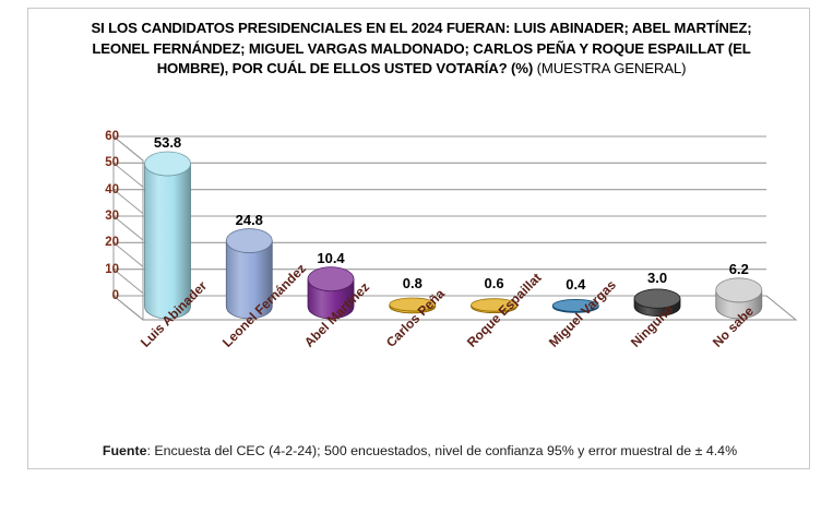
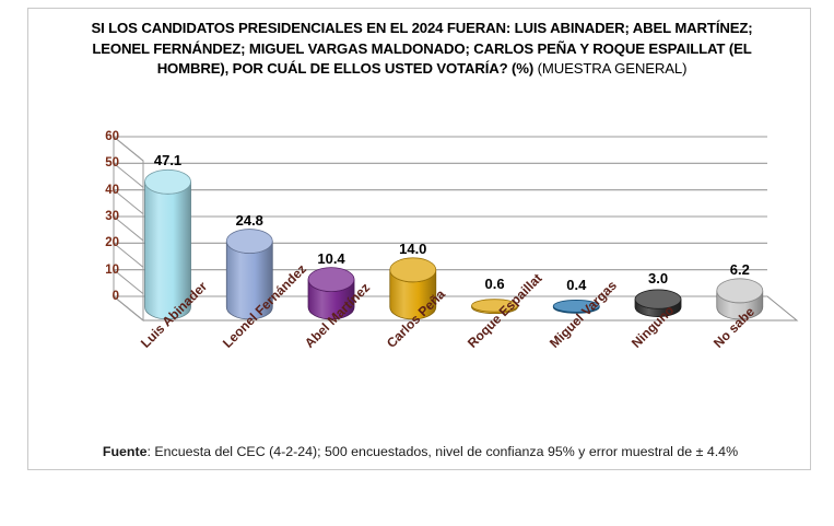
Luis Abinader: 53.8 -> 47.1
Carlos Peña: 0.8 -> 14.0
